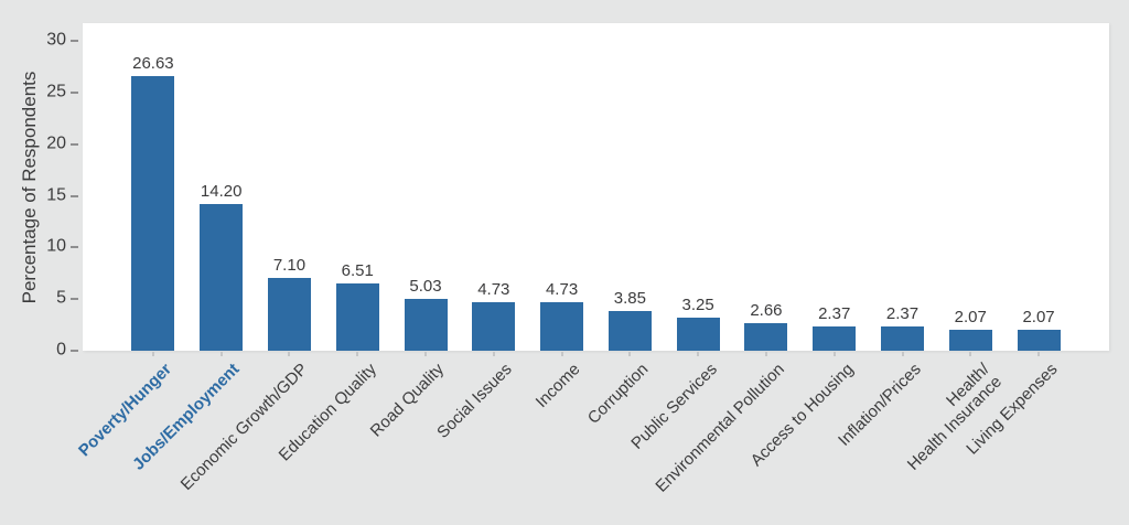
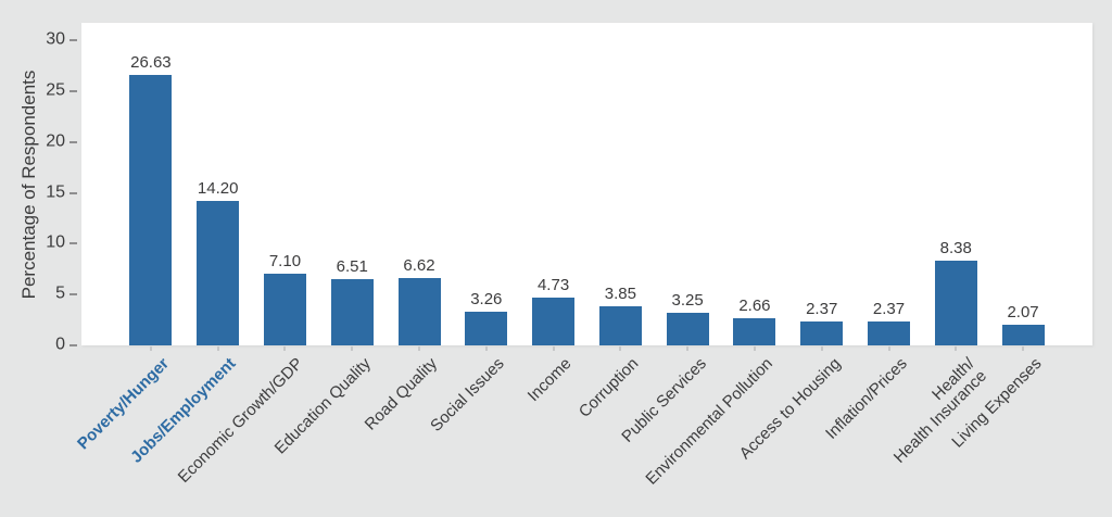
Road Quality: 5.03 -> 6.62
Social Issues: 4.73 -> 3.26
Health/ Health Insurance: 2.07 -> 8.38
